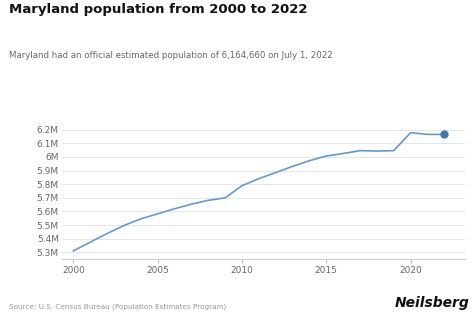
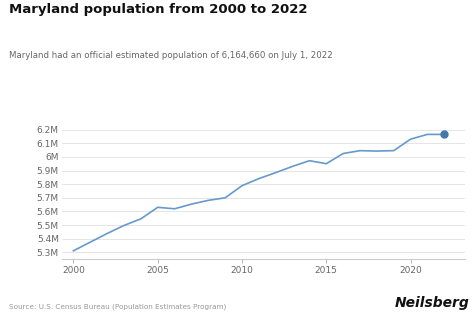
2005: 5.58M -> 5.63M
2015: 6.01M -> 5.95M
2020: 6.18M -> 6.13M
